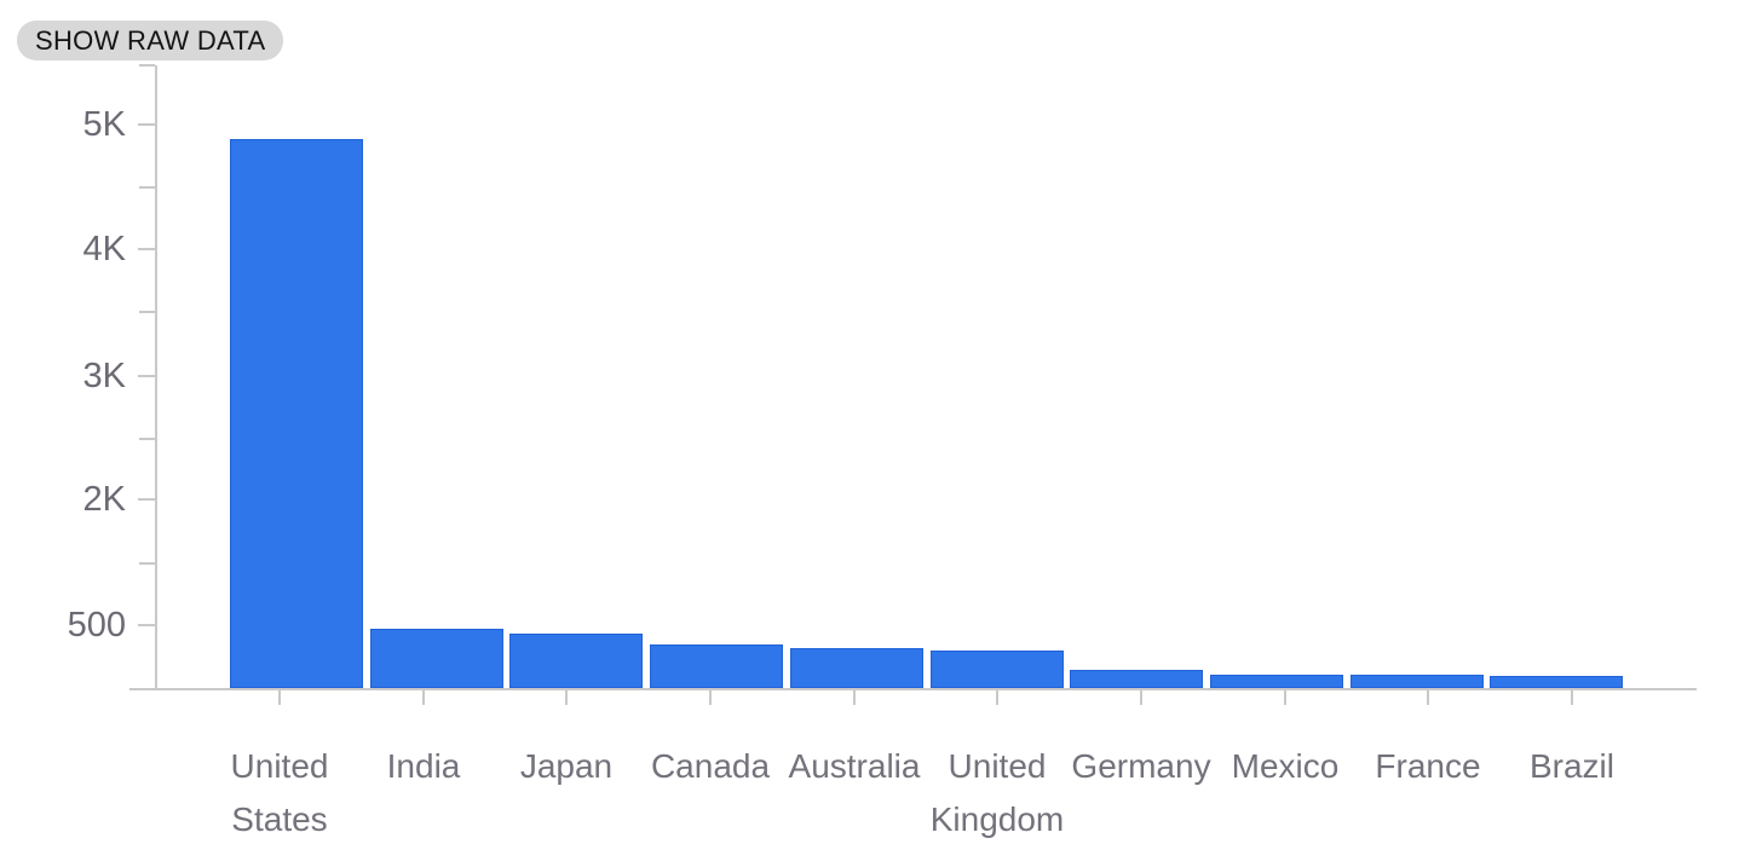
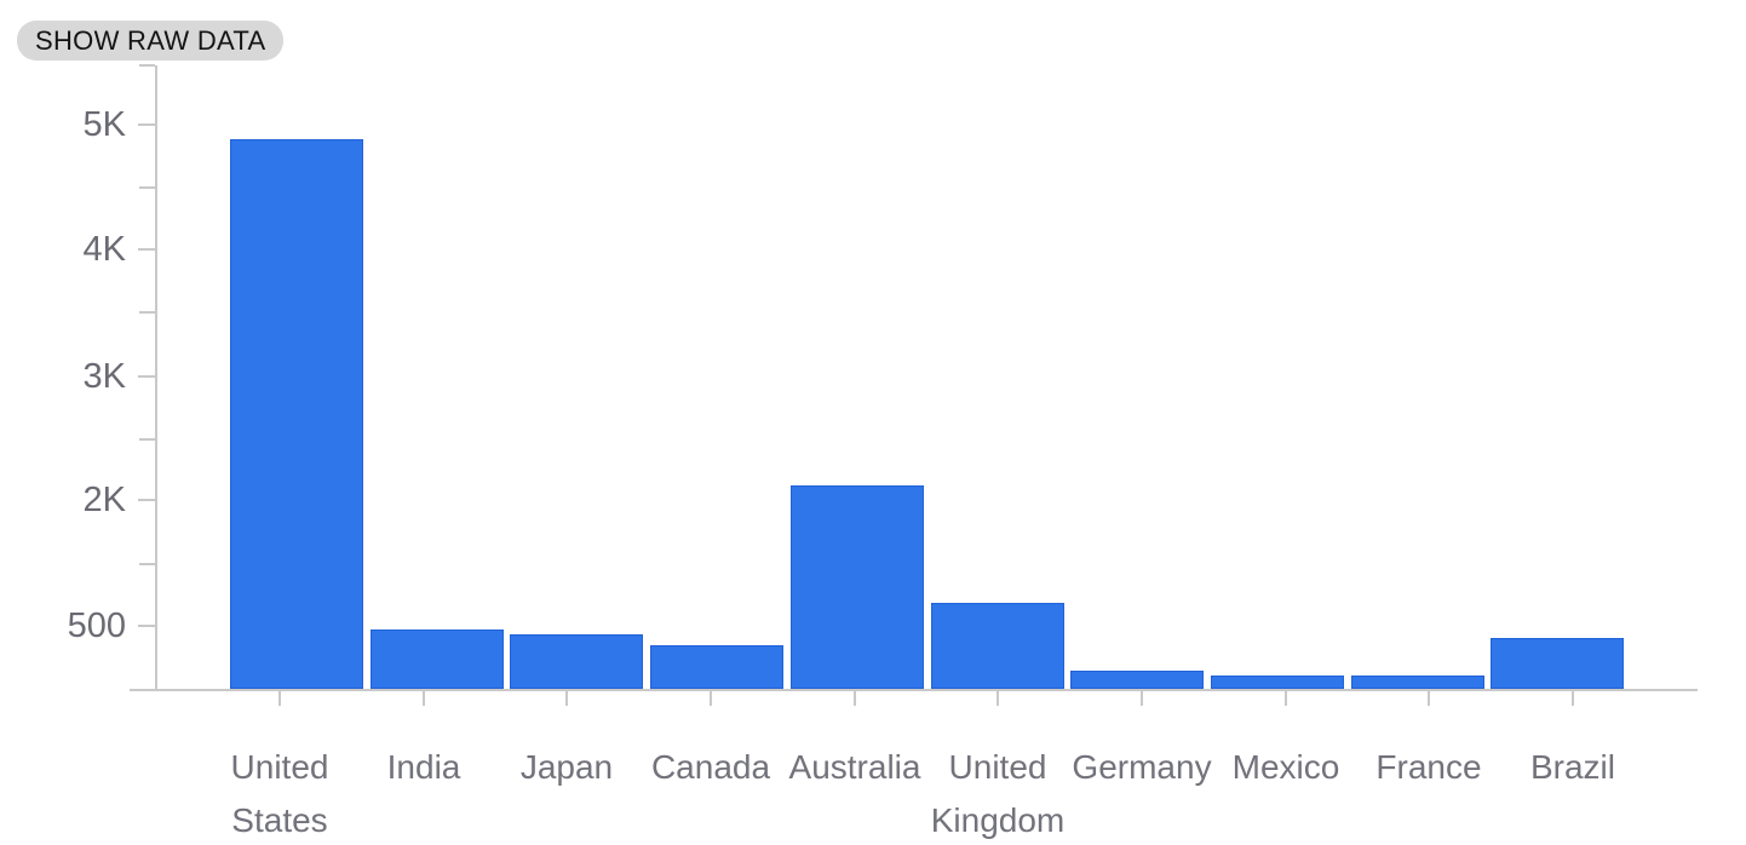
Australia: 0.32K -> 2.12K
United Kingdom: 0.30K -> 0.77K
Brazil: 0.10K -> 0.40K
